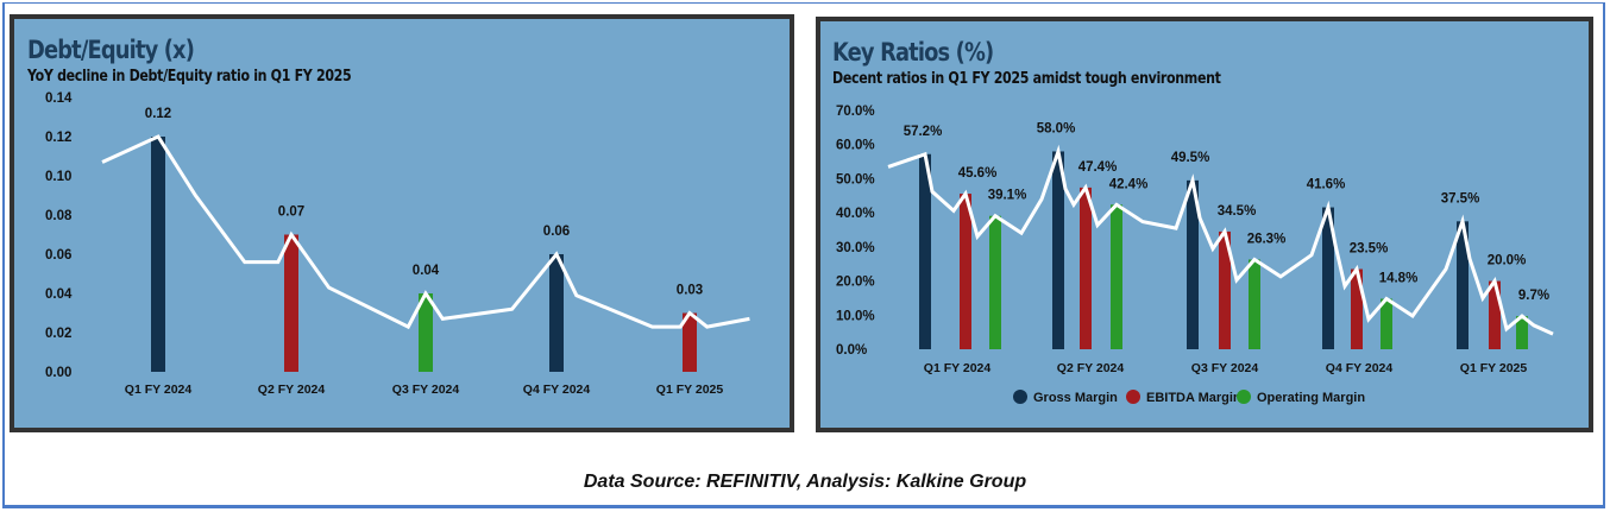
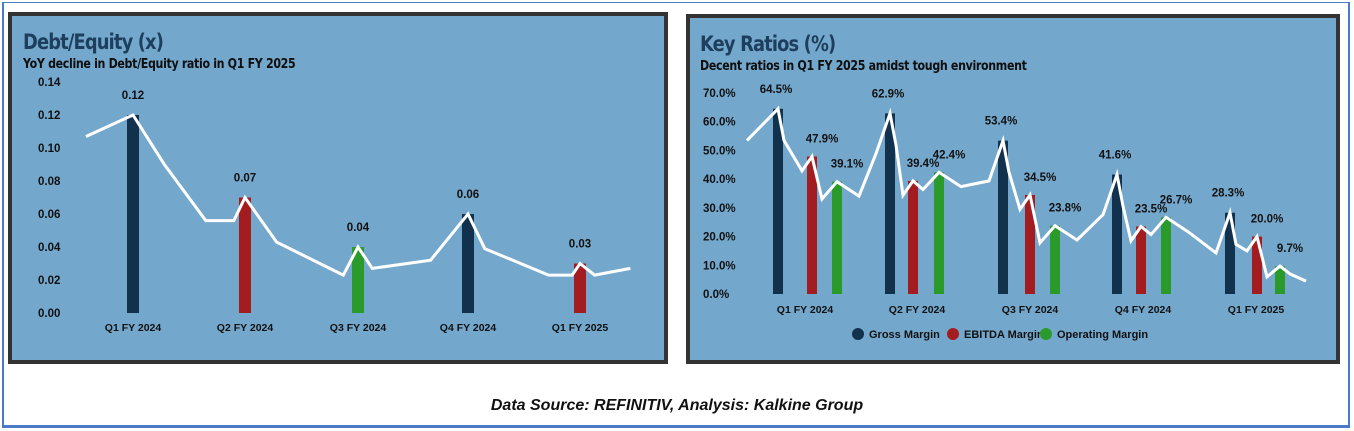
Key Ratios (%)/Gross Margin/Q1 FY 2024: 57.2% -> 64.5%
Key Ratios (%)/EBITDA Margin/Q1 FY 2024: 45.6% -> 47.9%
Key Ratios (%)/Gross Margin/Q2 FY 2024: 58.0% -> 62.9%
Key Ratios (%)/EBITDA Margin/Q2 FY 2024: 47.4% -> 39.4%
Key Ratios (%)/Gross Margin/Q3 FY 2024: 49.5% -> 53.4%
Key Ratios (%)/Operating Margin/Q3 FY 2024: 26.3% -> 23.8%
Key Ratios (%)/Operating Margin/Q4 FY 2024: 14.8% -> 26.7%
Key Ratios (%)/Gross Margin/Q1 FY 2025: 37.5% -> 28.3%
